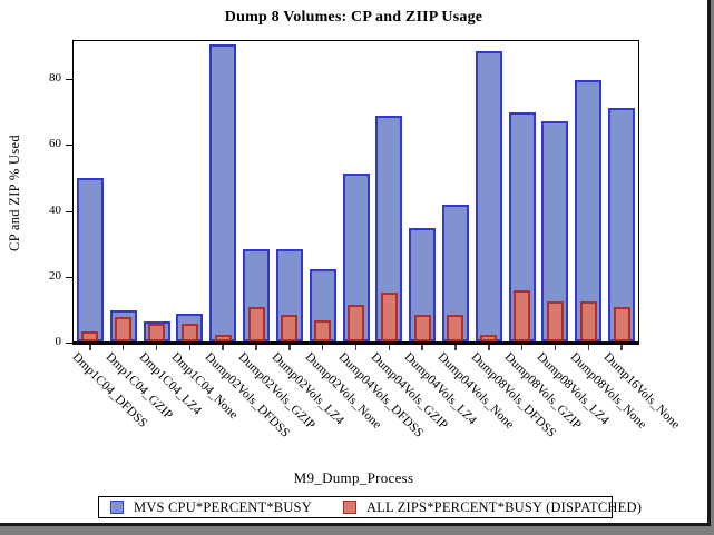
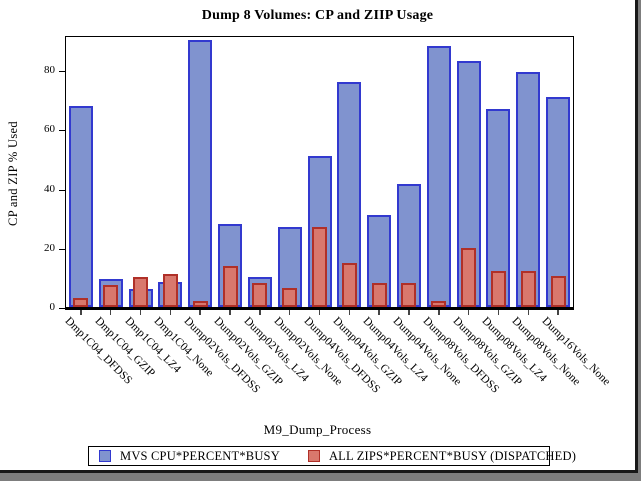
MVS CPU*PERCENT*BUSY/Dmp1C04_DFDSS: 50 -> 68
ALL ZIPS*PERCENT*BUSY (DISPATCHED)/Dmp1C04_LZ4: 6 -> 10
ALL ZIPS*PERCENT*BUSY (DISPATCHED)/Dmp1C04_None: 6 -> 11
ALL ZIPS*PERCENT*BUSY (DISPATCHED)/Dump02Vols_GZIP: 10 -> 14
MVS CPU*PERCENT*BUSY/Dump02Vols_LZ4: 28 -> 10
MVS CPU*PERCENT*BUSY/Dump02Vols_None: 22 -> 27
ALL ZIPS*PERCENT*BUSY (DISPATCHED)/Dump04Vols_DFDSS: 11 -> 27
MVS CPU*PERCENT*BUSY/Dump04Vols_GZIP: 68 -> 76
MVS CPU*PERCENT*BUSY/Dump04Vols_LZ4: 34 -> 31
MVS CPU*PERCENT*BUSY/Dump08Vols_GZIP: 70 -> 83
ALL ZIPS*PERCENT*BUSY (DISPATCHED)/Dump08Vols_GZIP: 16 -> 20
